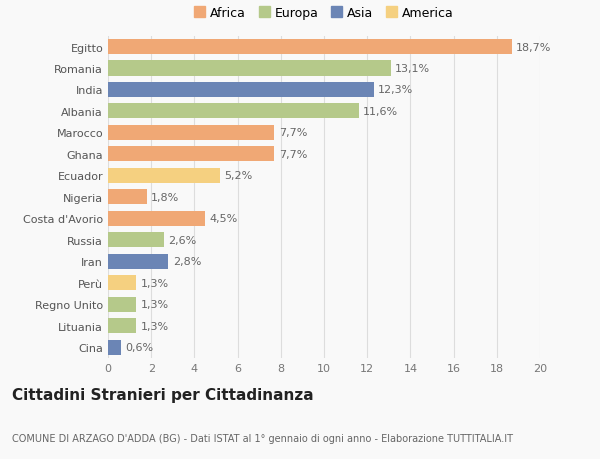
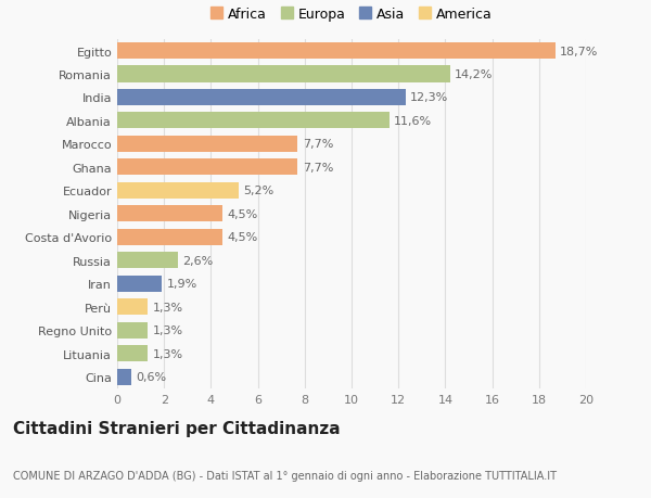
Romania: 13,1% -> 14,2%
Nigeria: 1,8% -> 4,5%
Iran: 2,8% -> 1,9%
